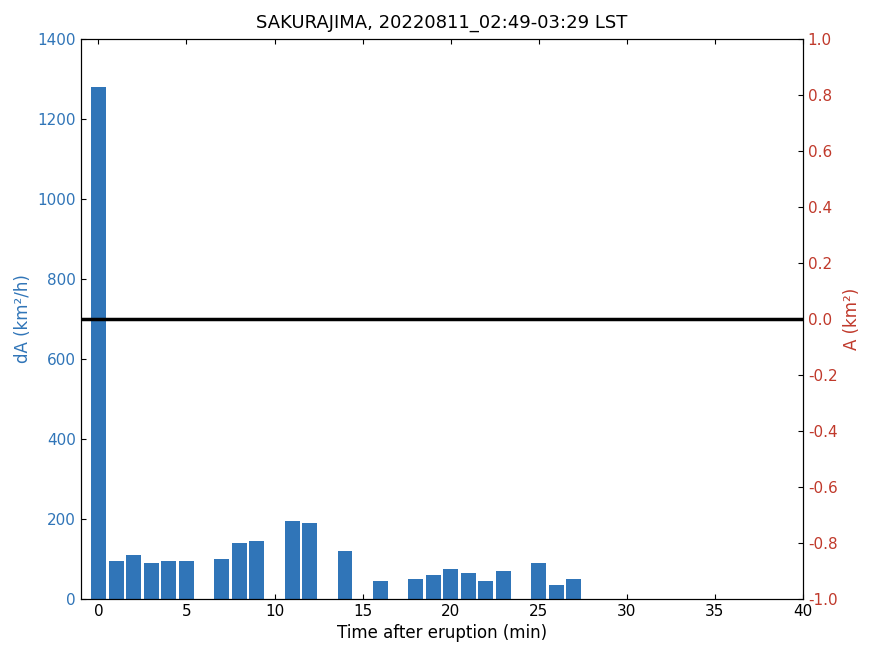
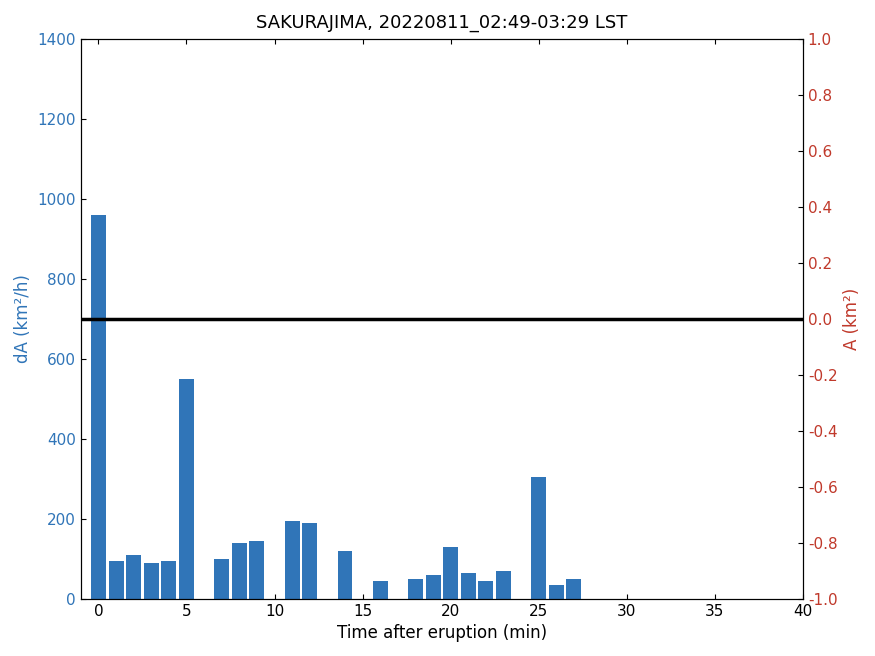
0: 1280 -> 960
5: 95 -> 550
20: 75 -> 130
25: 90 -> 305
